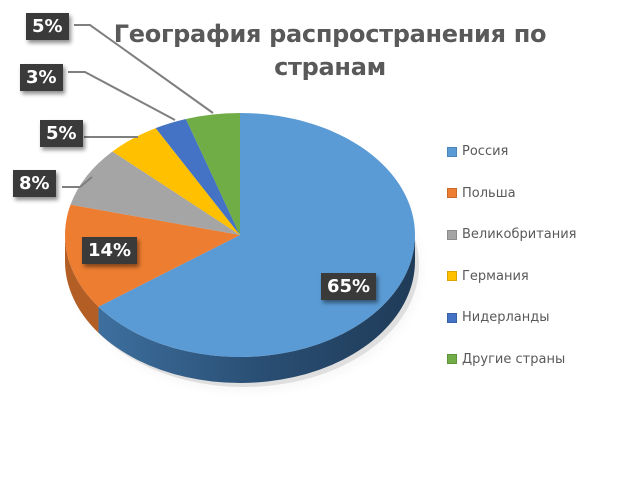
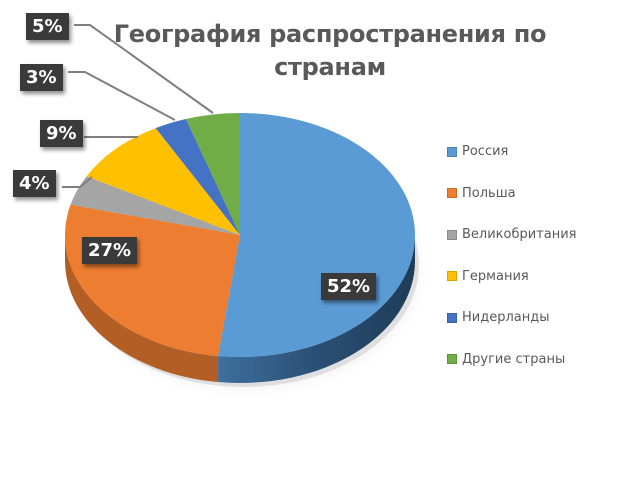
Россия: 65% -> 52%
Польша: 14% -> 27%
Великобритания: 8% -> 4%
Германия: 5% -> 9%
